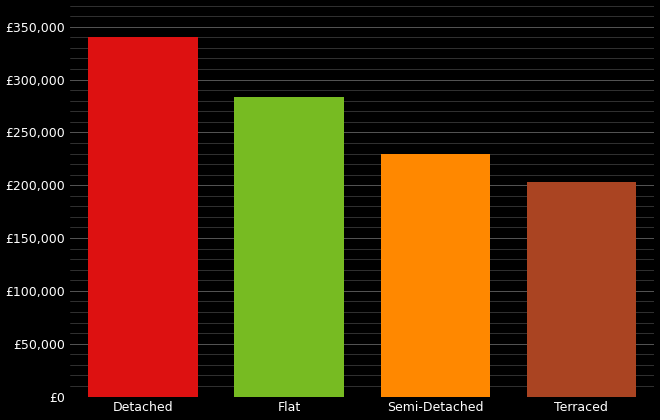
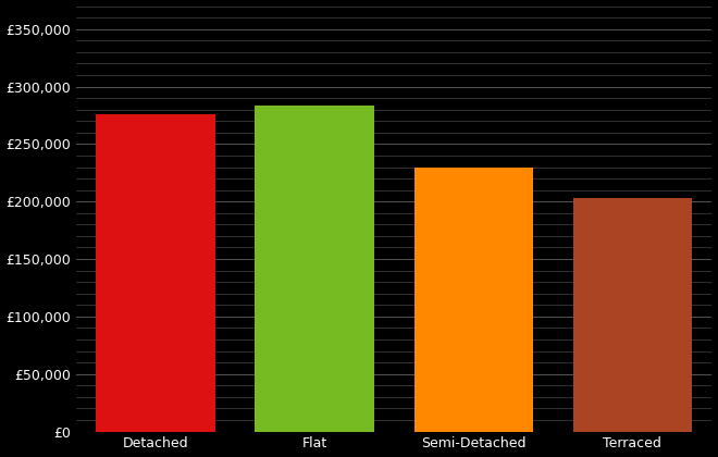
Detached: £340,000 -> £276,000
